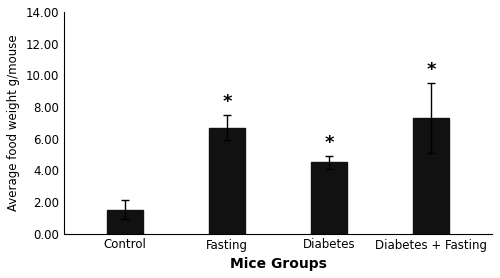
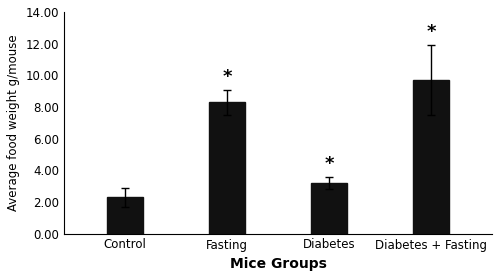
Control: 1.5 -> 2.3
Fasting: 6.7 -> 8.3
Diabetes: 4.5 -> 3.2
Diabetes + Fasting: 7.3 -> 9.7
